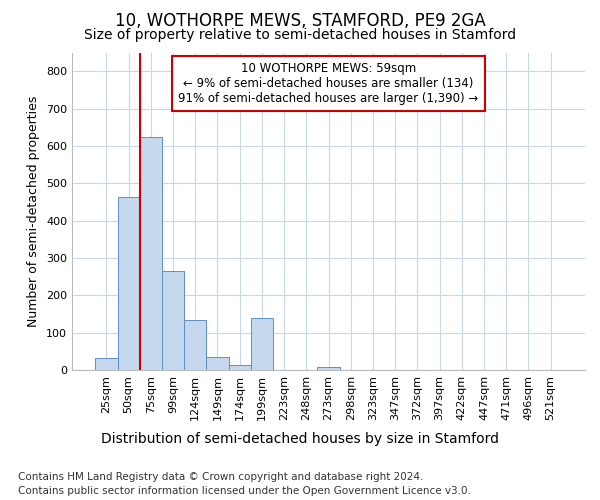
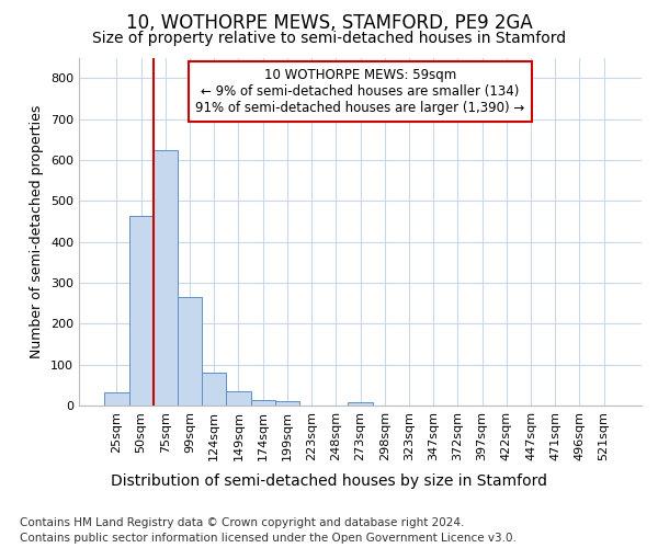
124sqm: 135 -> 80
199sqm: 140 -> 12
